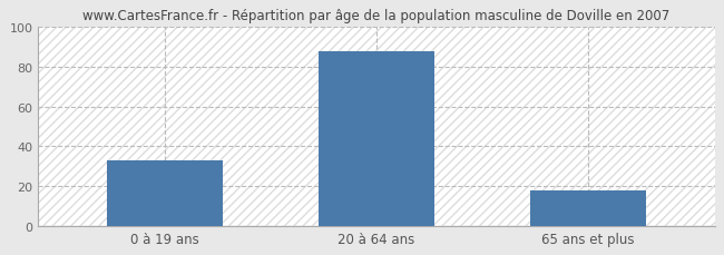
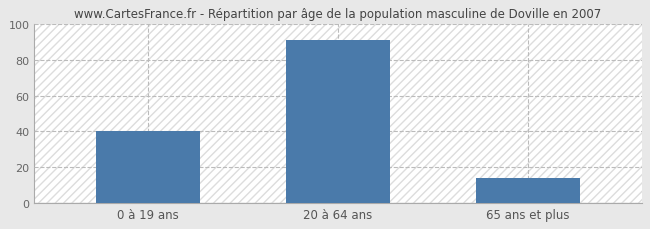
0 à 19 ans: 33 -> 40
20 à 64 ans: 88 -> 91
65 ans et plus: 18 -> 14
